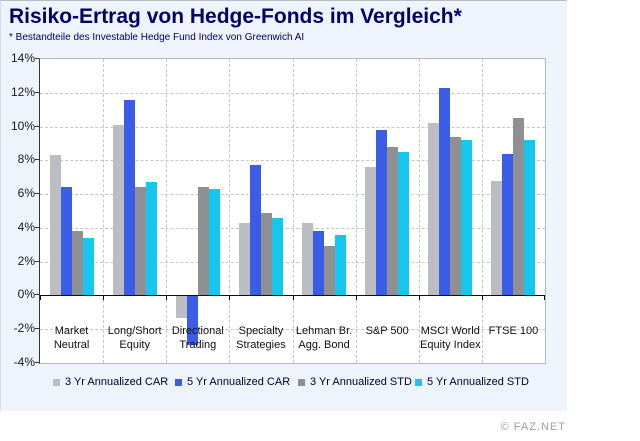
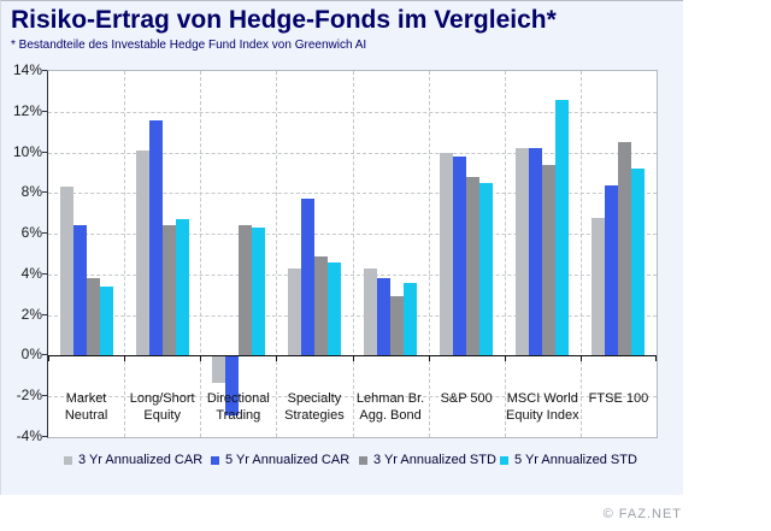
3 Yr Annualized CAR/S&P 500: 7.6% -> 10.0%
5 Yr Annualized CAR/MSCI World Equity Index: 12.3% -> 10.2%
5 Yr Annualized STD/MSCI World Equity Index: 9.2% -> 12.6%
